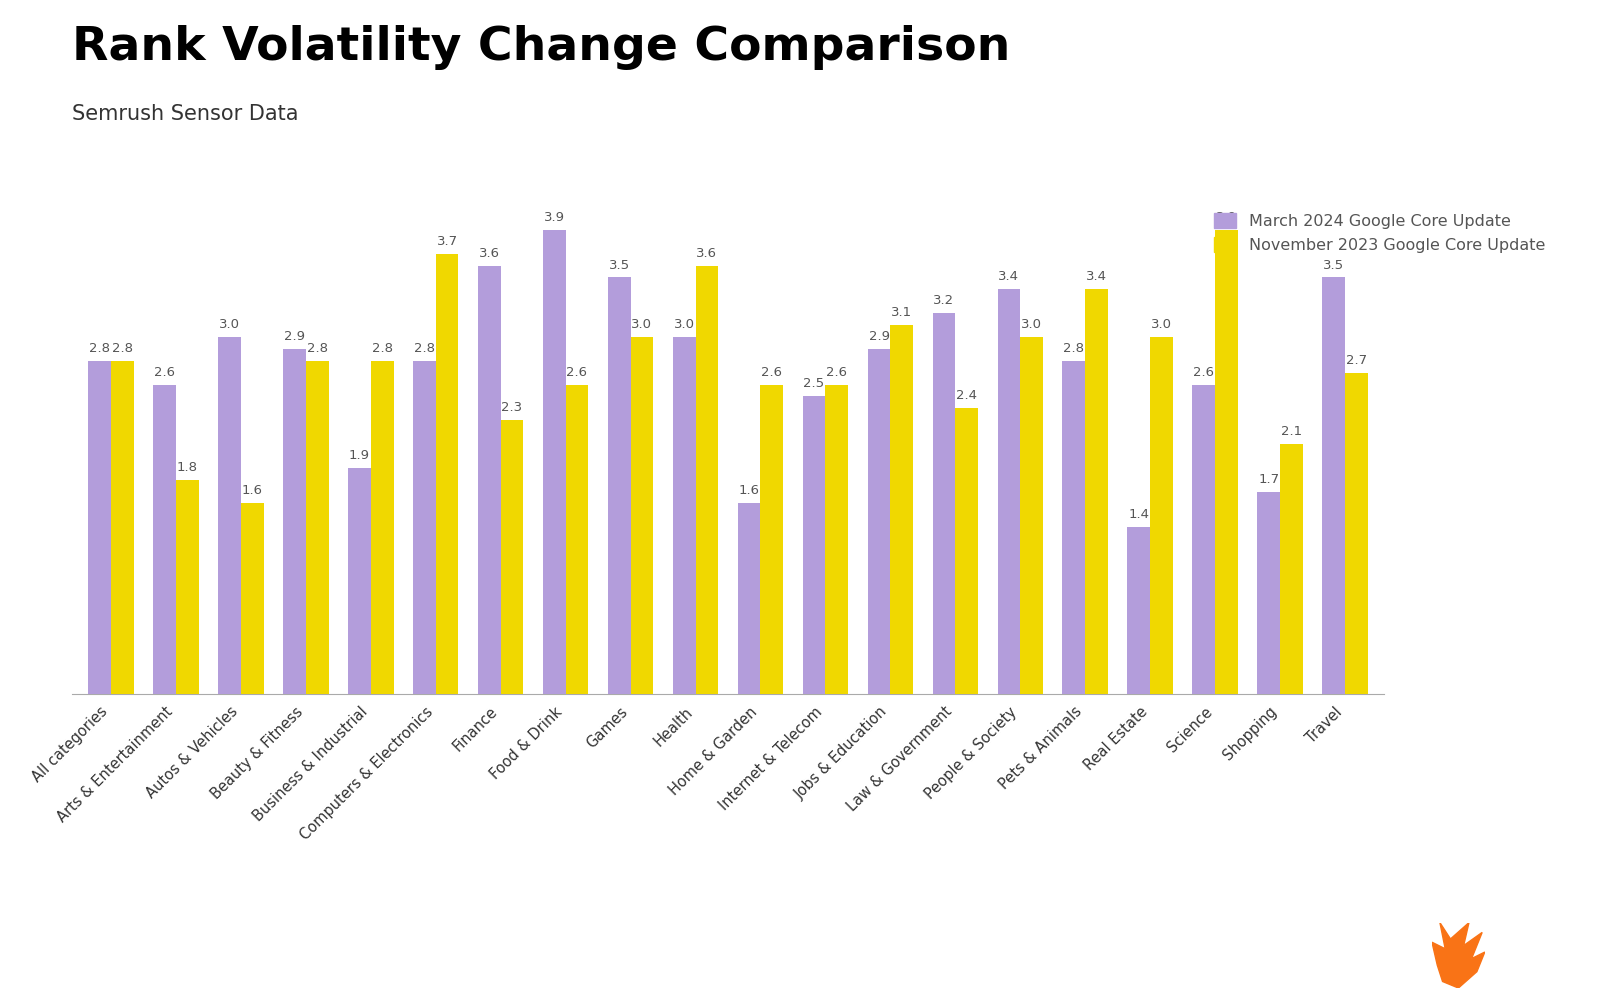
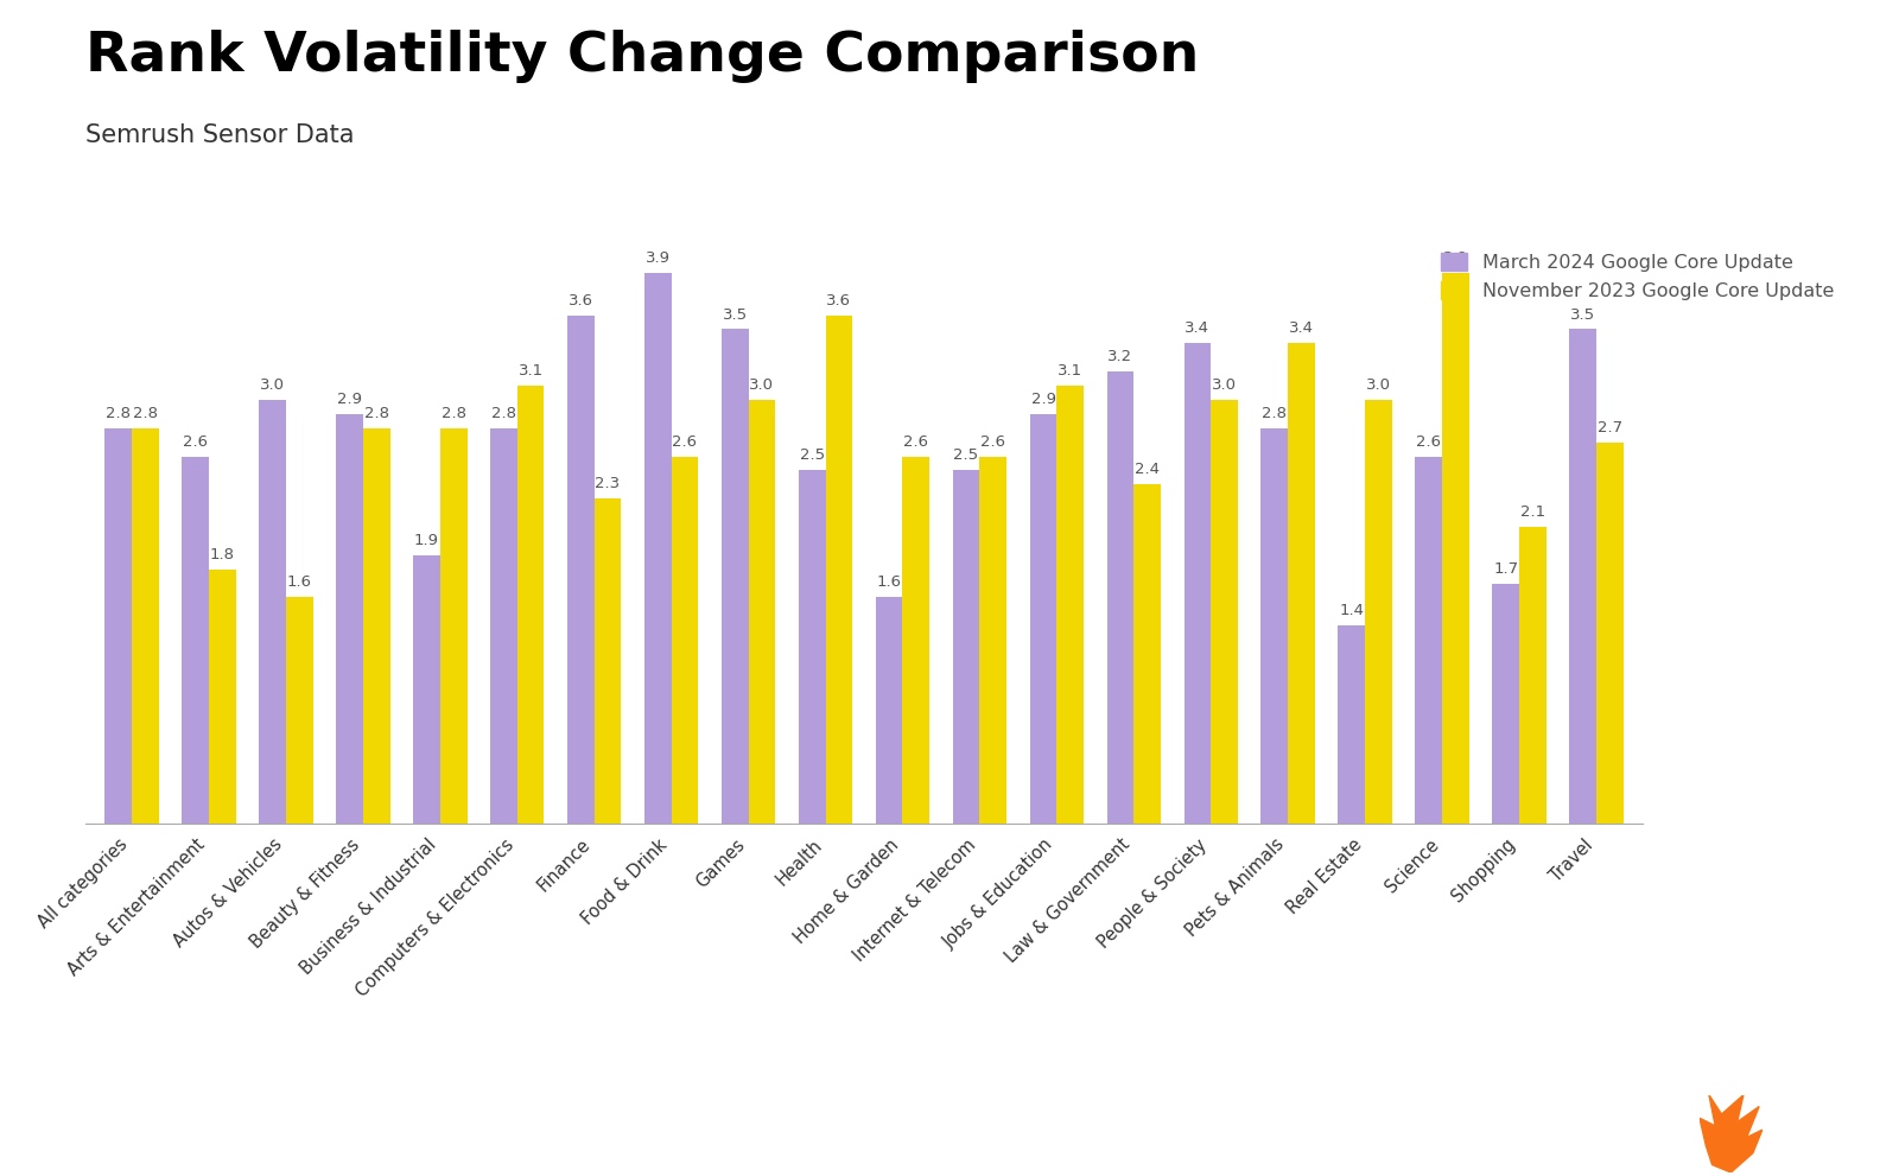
November 2023 Google Core Update/Computers & Electronics: 3.7 -> 3.1
March 2024 Google Core Update/Health: 3.0 -> 2.5
